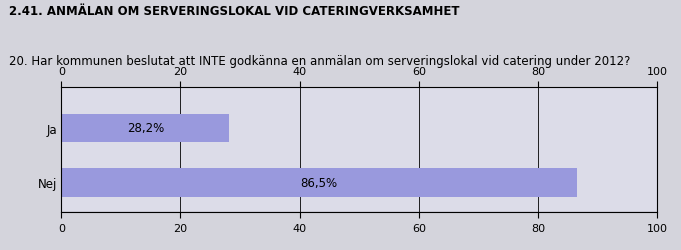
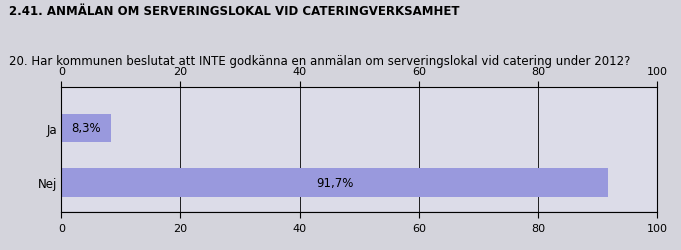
Ja: 28,2% -> 8,3%
Nej: 86,5% -> 91,7%
